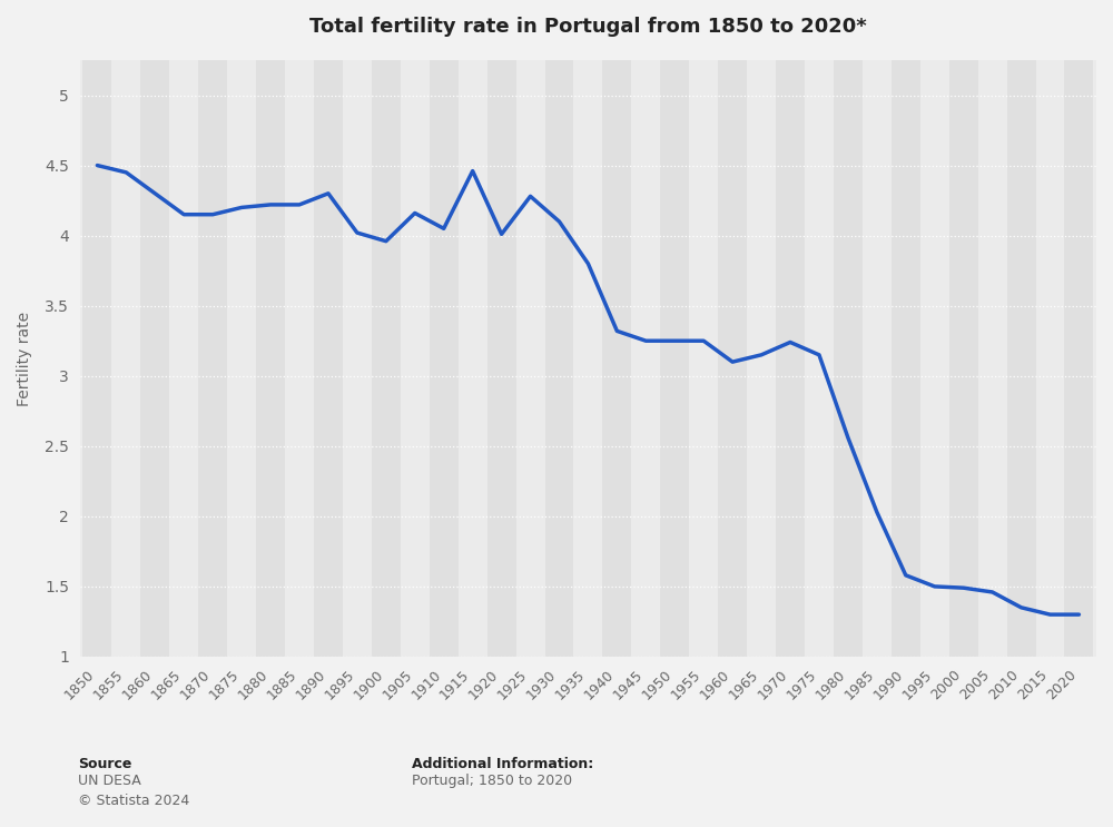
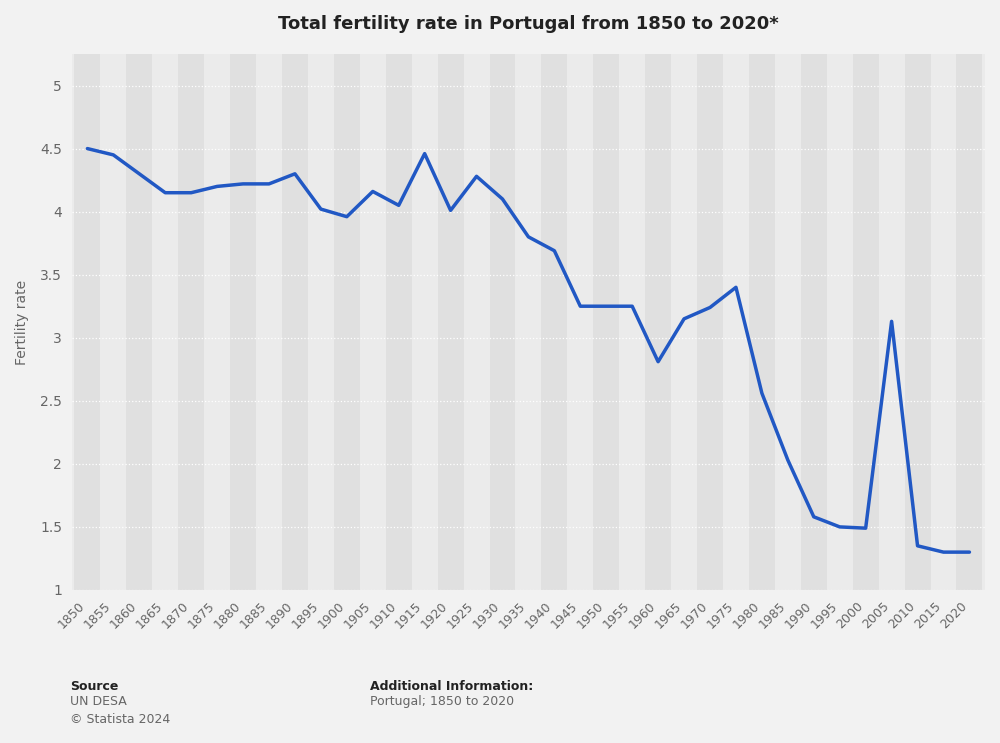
1940: 3.32 -> 3.69
1960: 3.10 -> 2.81
1975: 3.15 -> 3.40
2005: 1.46 -> 3.13
